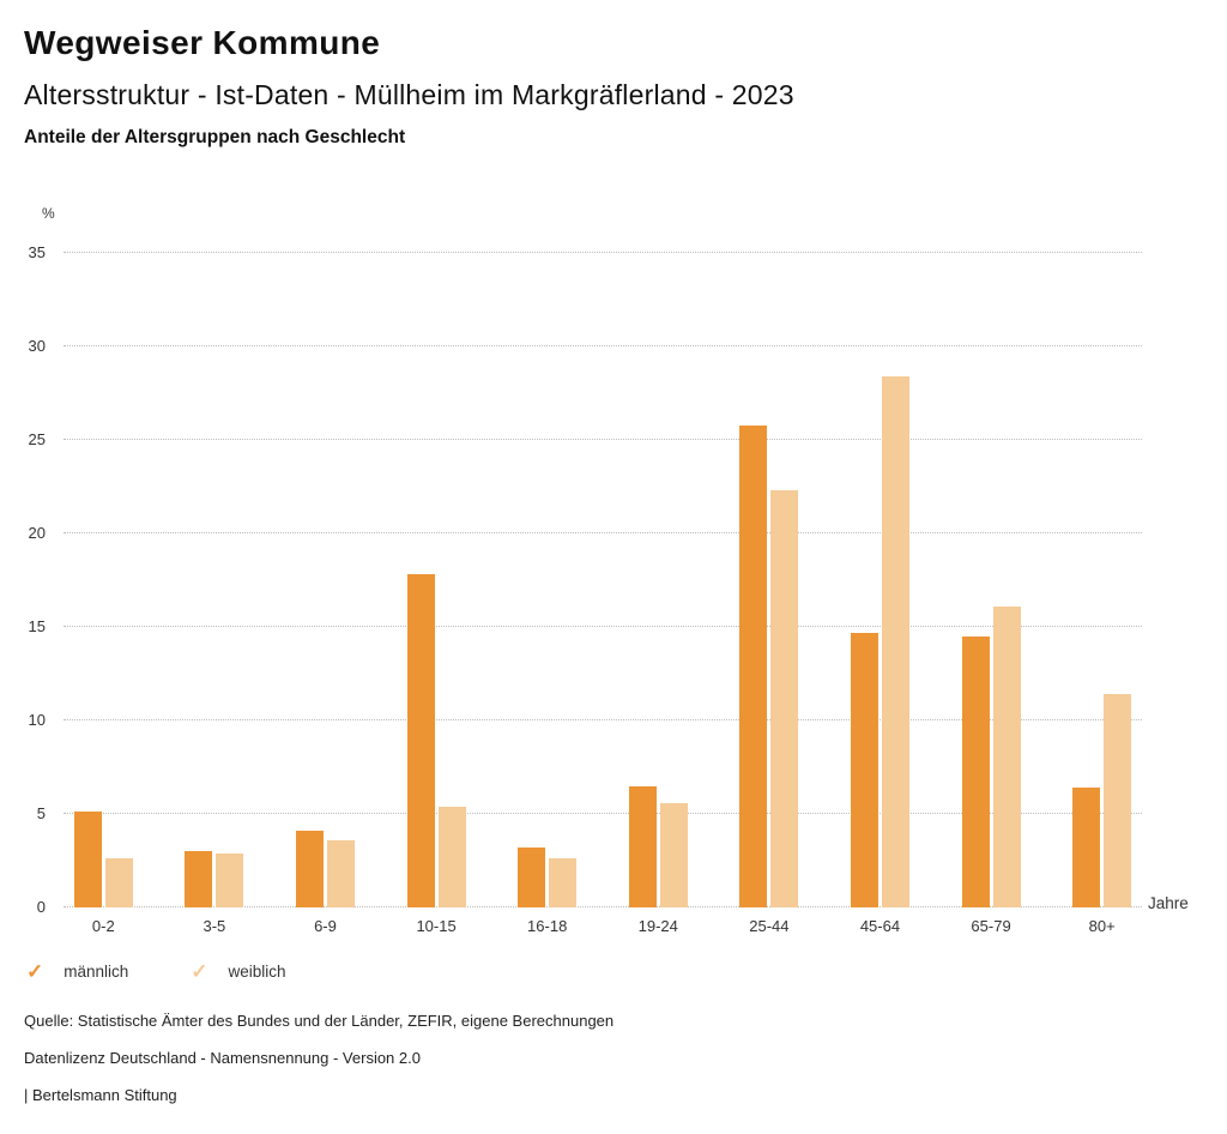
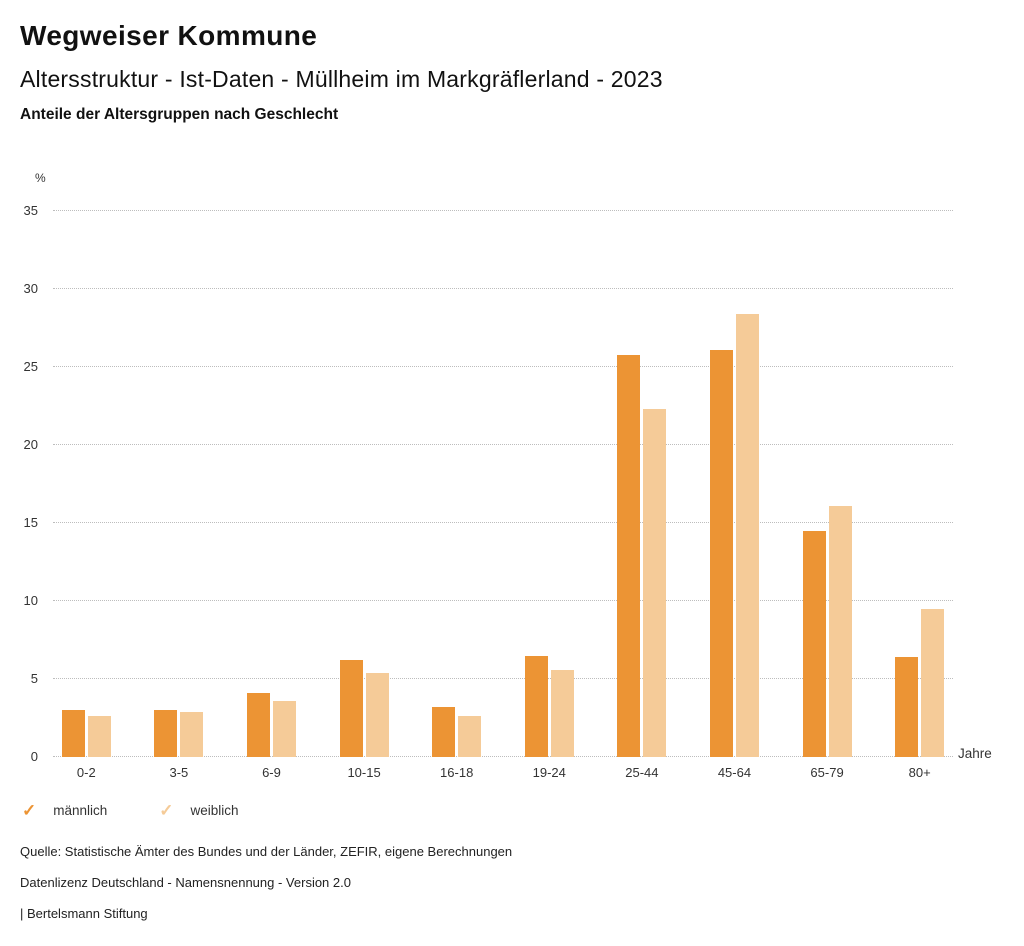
männlich/0-2: 5.1 -> 3.0
männlich/10-15: 17.8 -> 6.2
männlich/45-64: 14.7 -> 26.1
weiblich/80+: 11.4 -> 9.5
